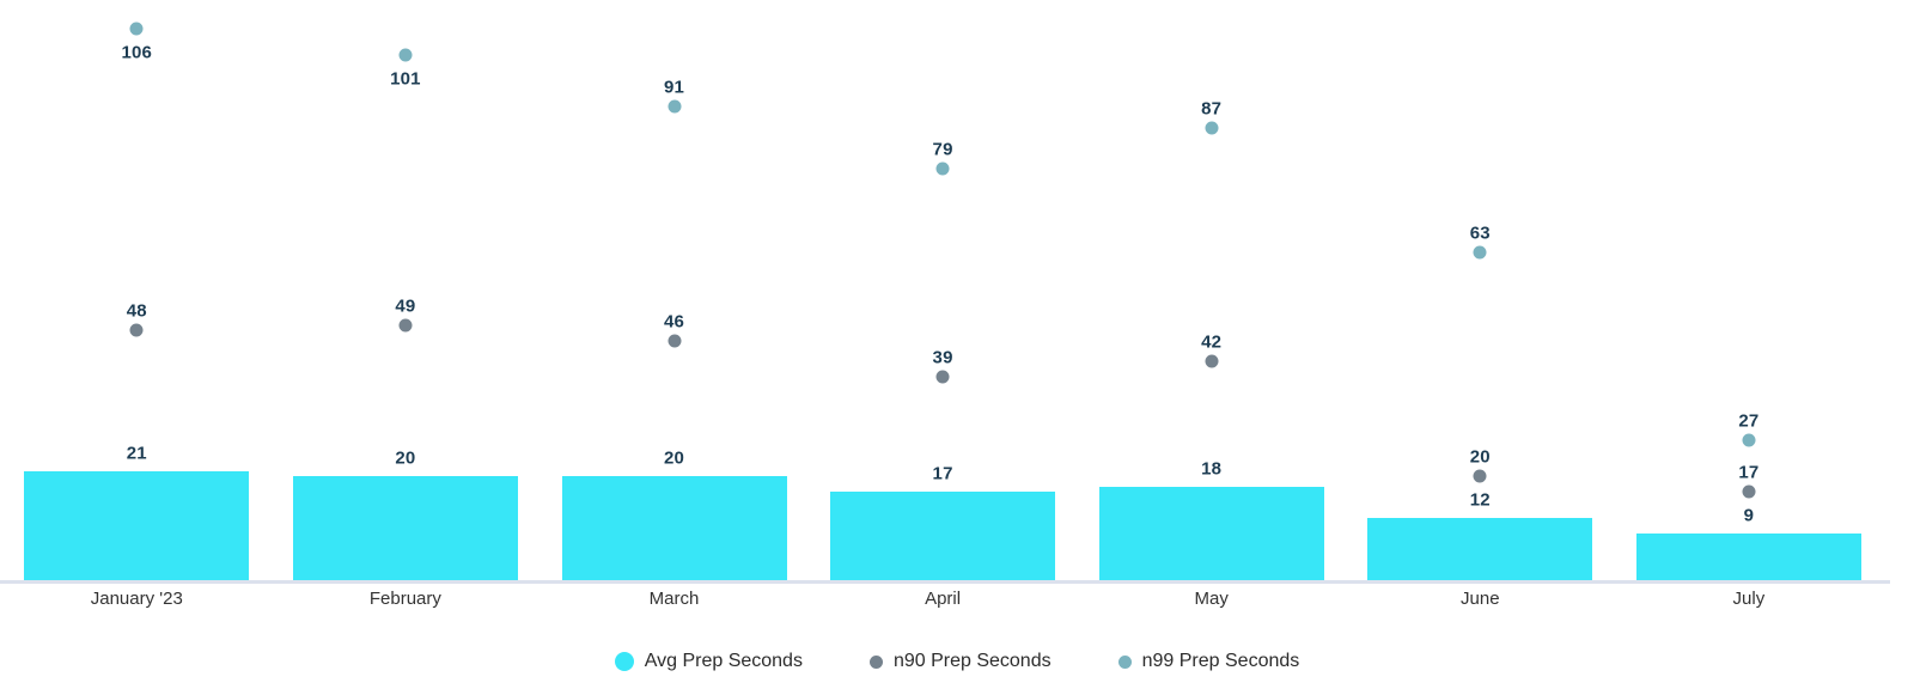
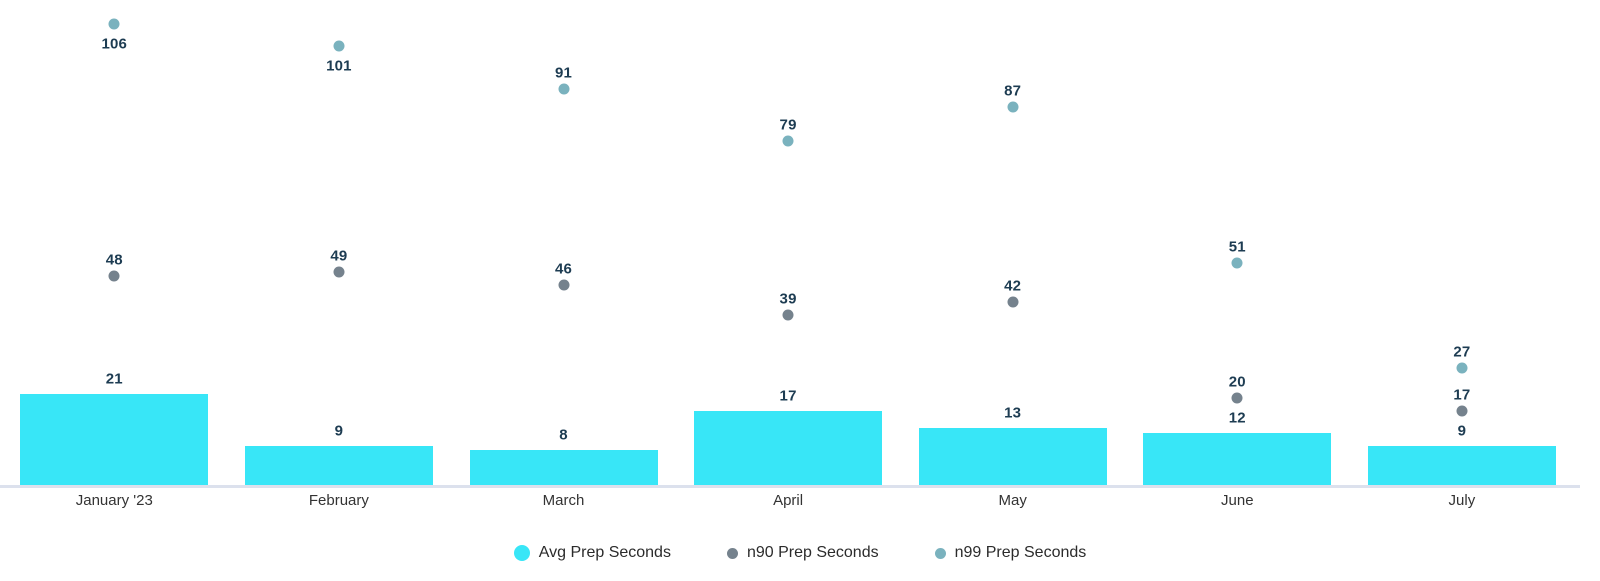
Avg Prep Seconds/February: 20 -> 9
Avg Prep Seconds/March: 20 -> 8
Avg Prep Seconds/May: 18 -> 13
n99 Prep Seconds/June: 63 -> 51
